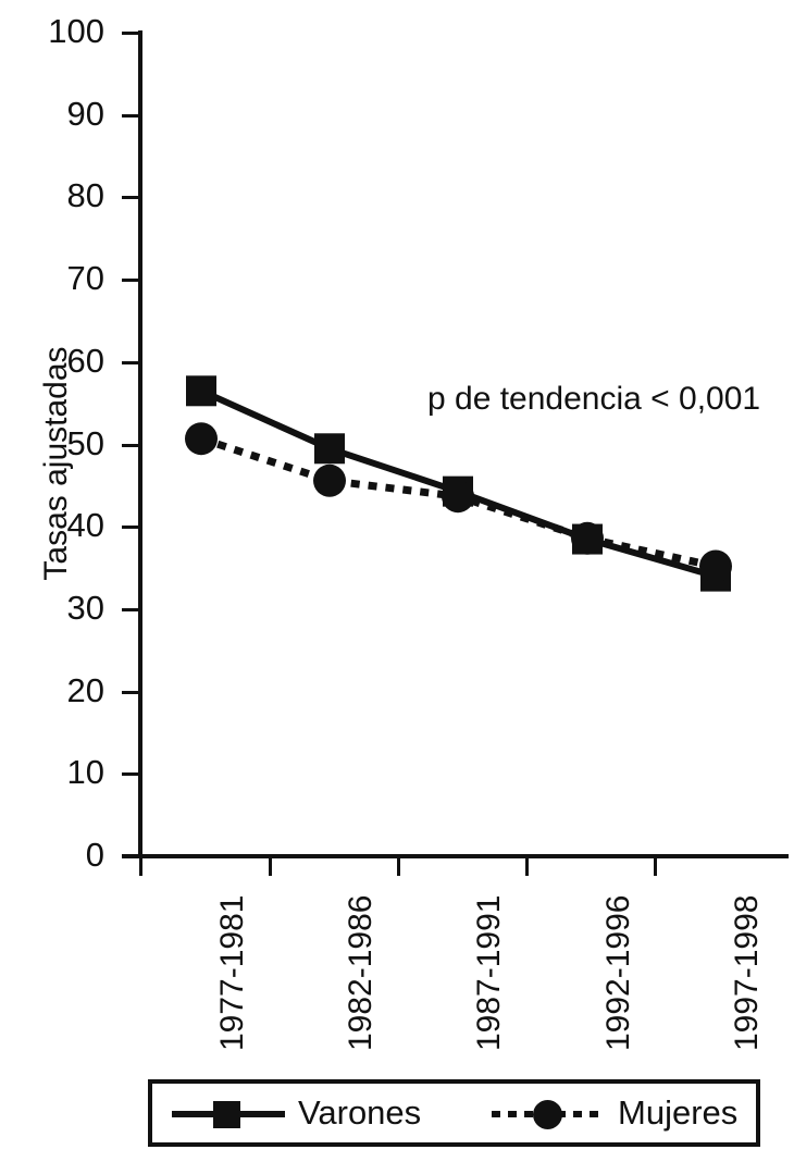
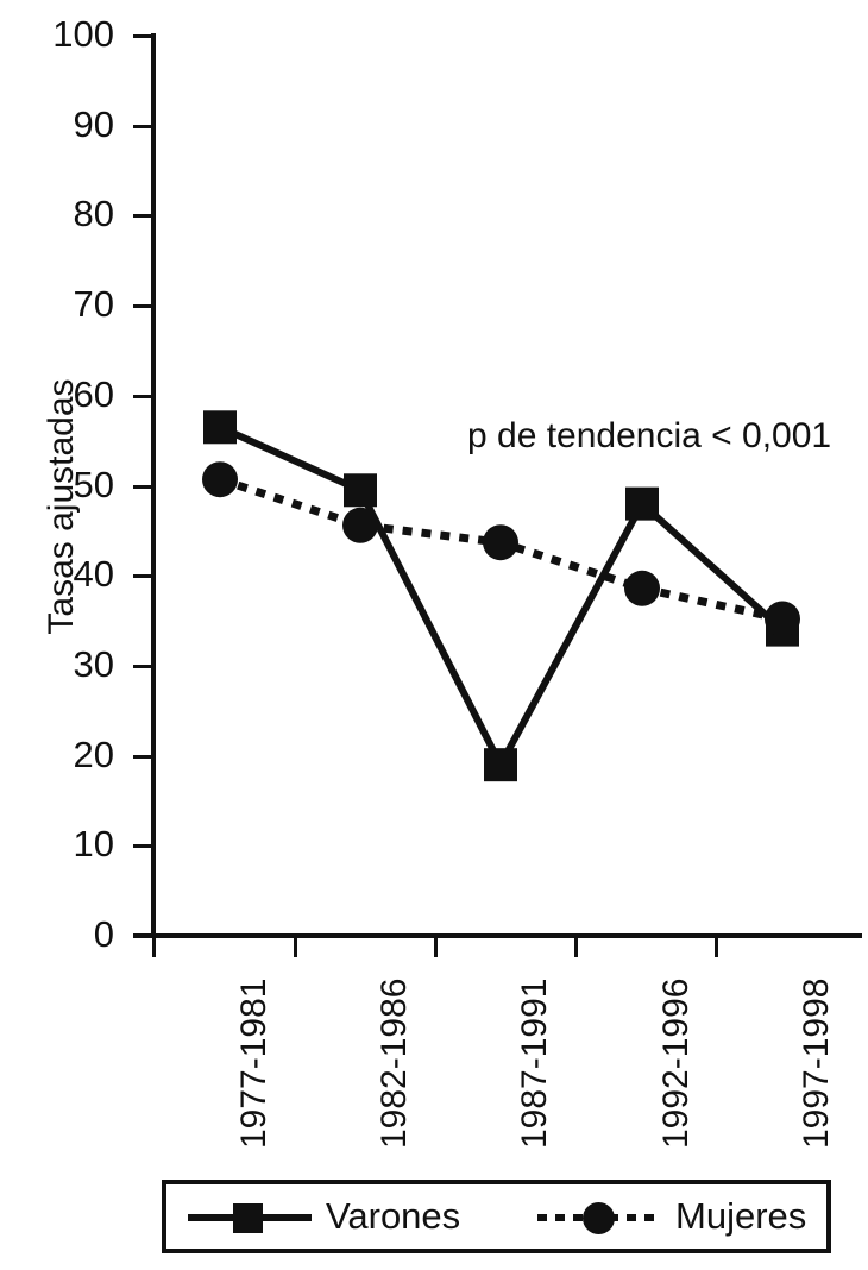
Varones/1987-1991: 44 -> 19
Varones/1992-1996: 38 -> 48
